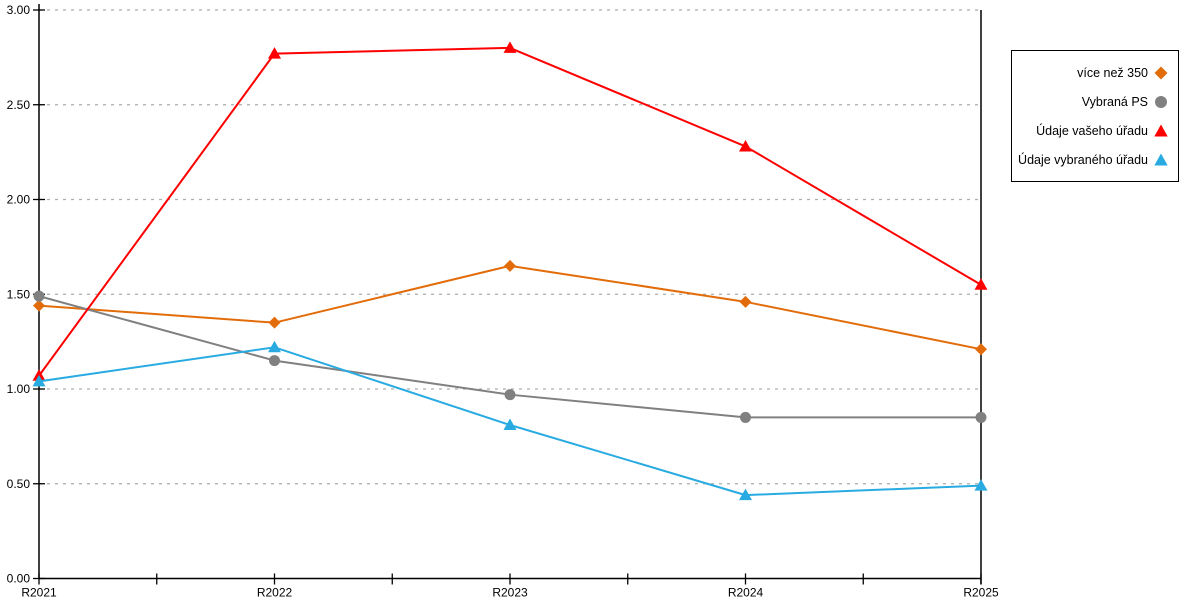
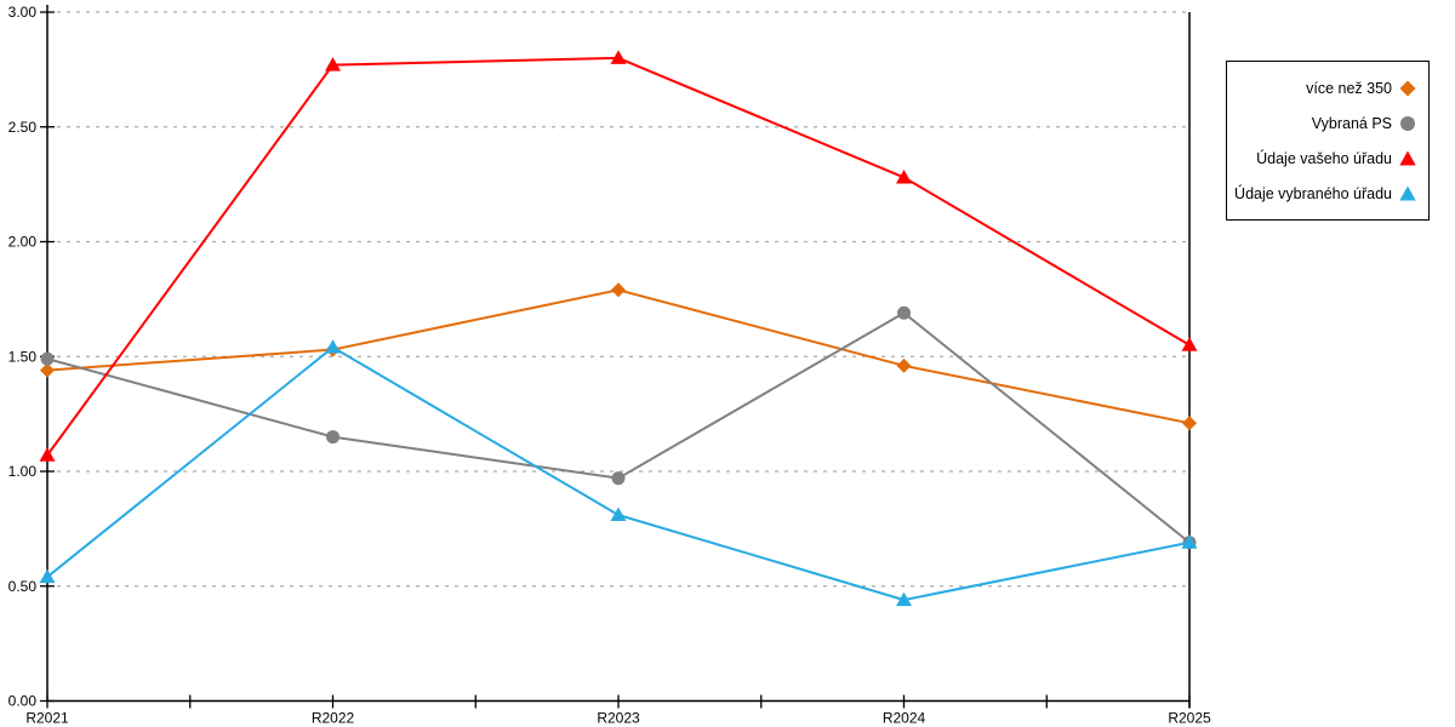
Údaje vybraného úřadu/R2021: 1.04 -> 0.54
více než 350/R2022: 1.35 -> 1.53
Údaje vybraného úřadu/R2022: 1.22 -> 1.54
více než 350/R2023: 1.65 -> 1.79
Vybraná PS/R2024: 0.85 -> 1.69
Vybraná PS/R2025: 0.85 -> 0.69
Údaje vybraného úřadu/R2025: 0.49 -> 0.69
